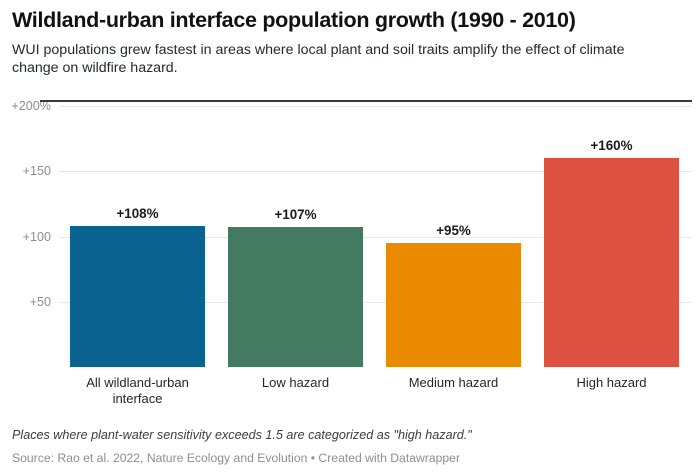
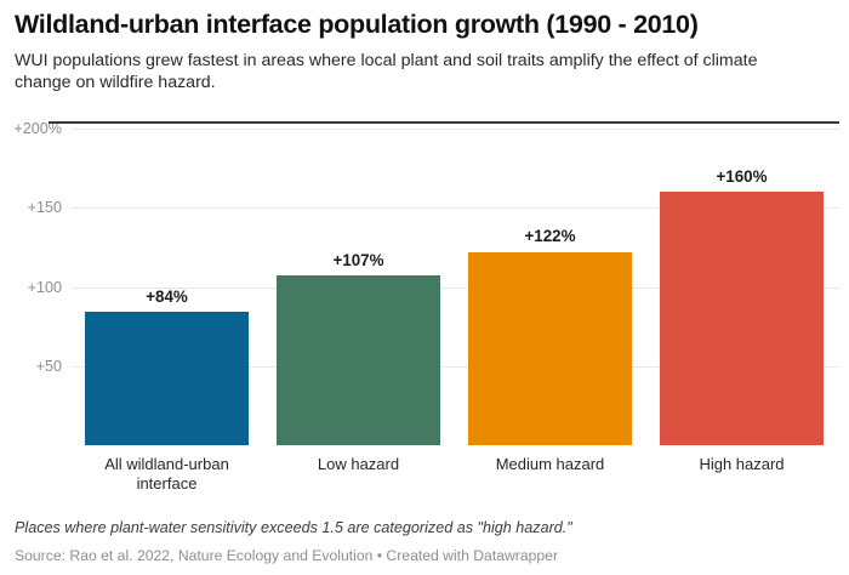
All wildland-urban interface: +108% -> +84%
Medium hazard: +95% -> +122%
